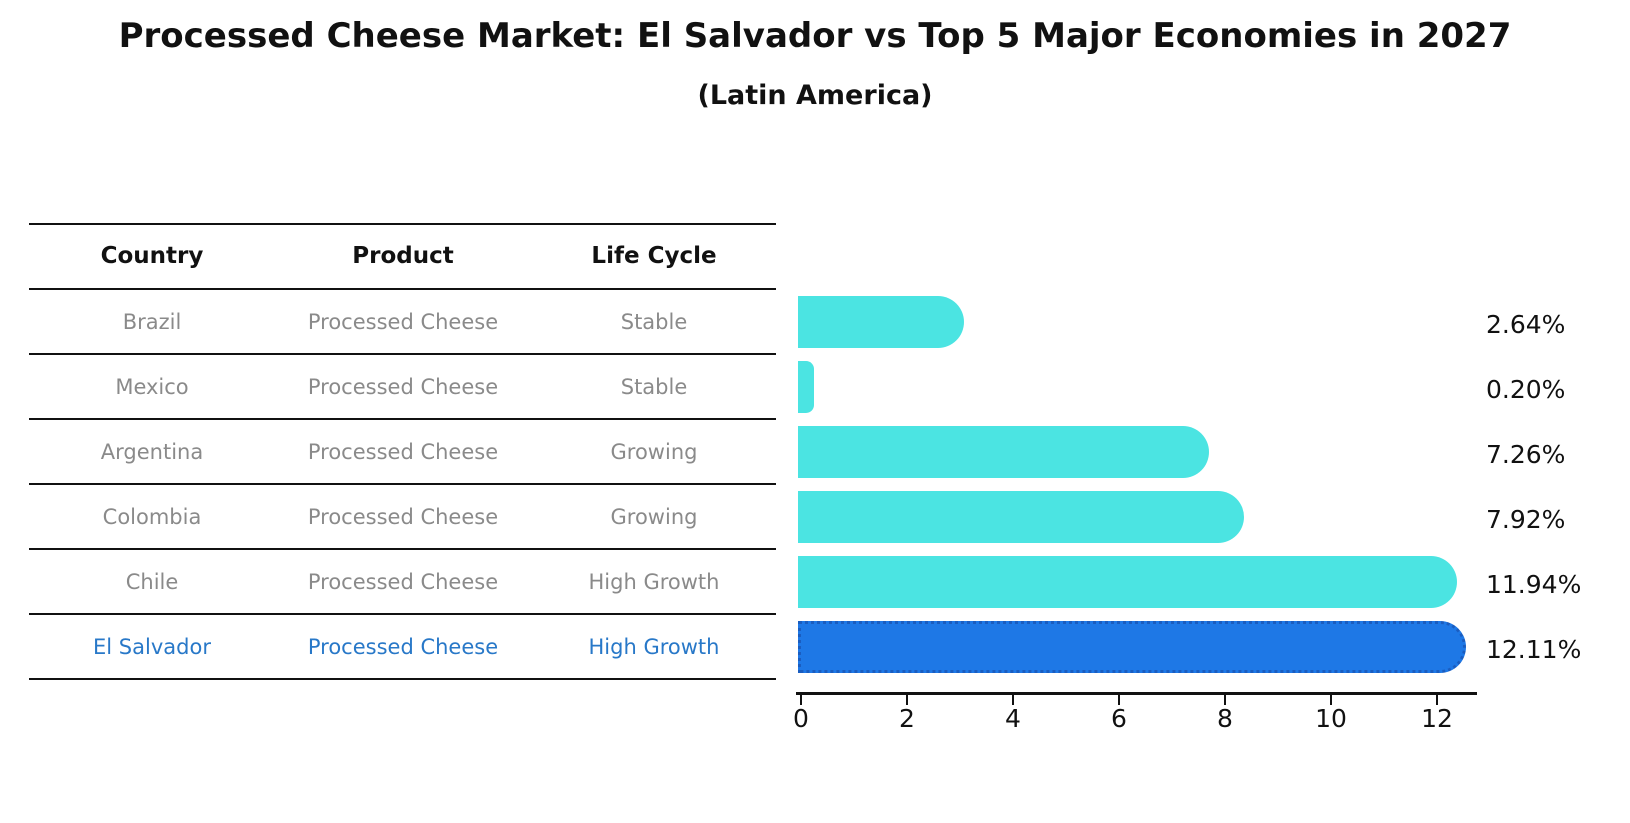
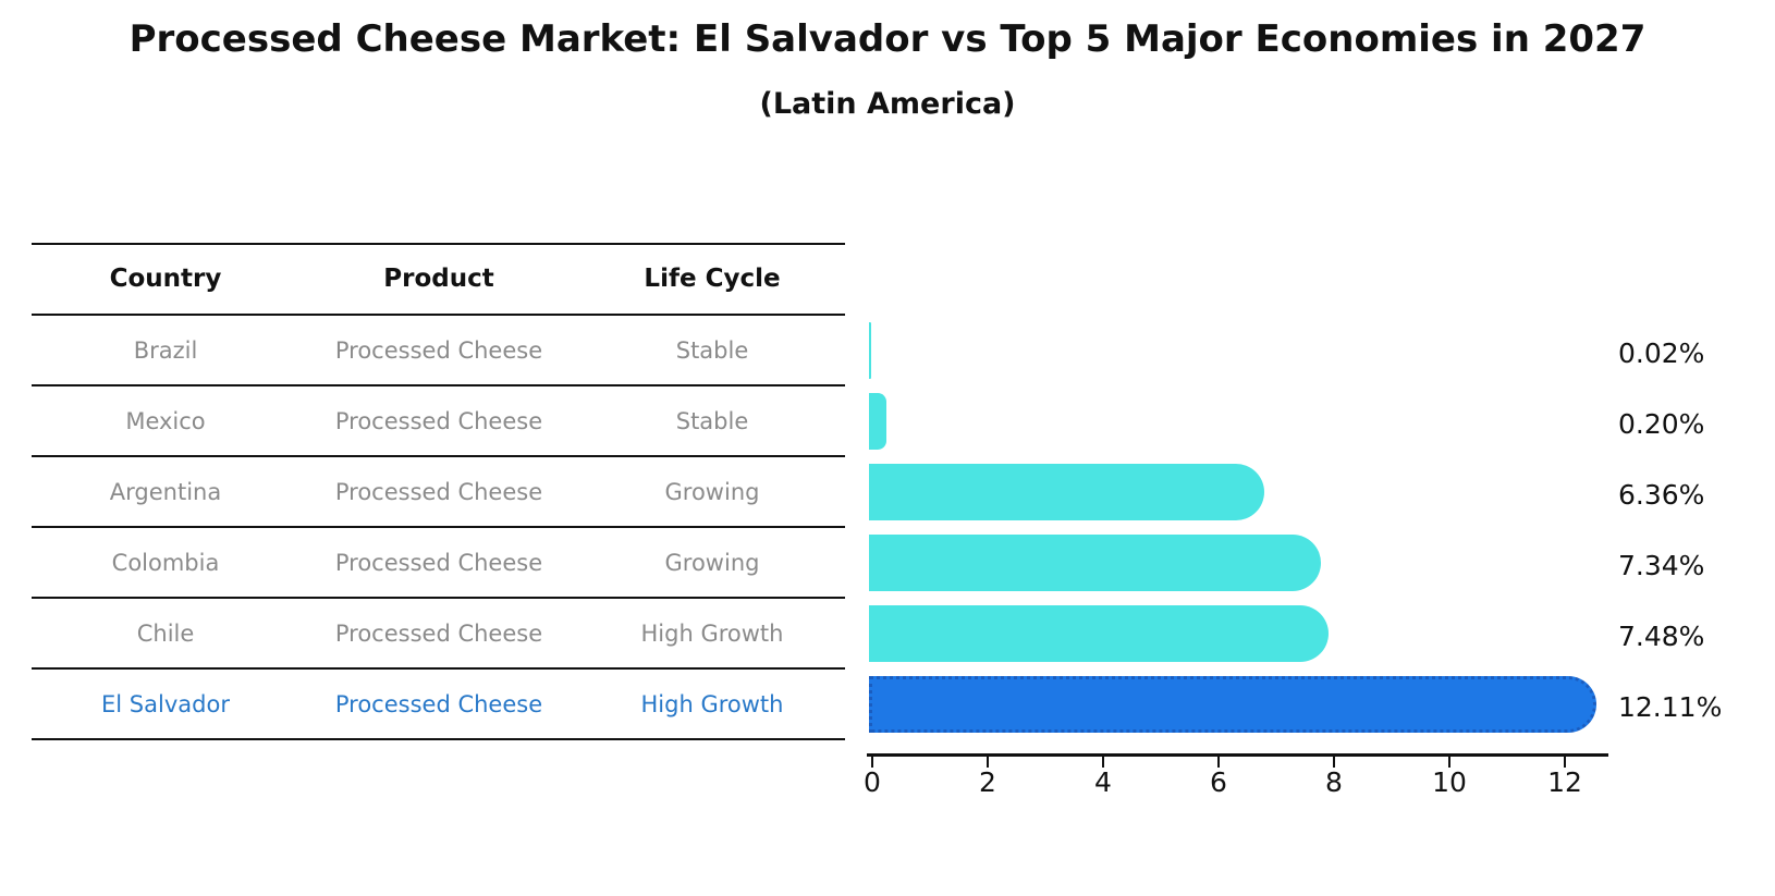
Brazil: 2.64% -> 0.02%
Argentina: 7.26% -> 6.36%
Colombia: 7.92% -> 7.34%
Chile: 11.94% -> 7.48%
